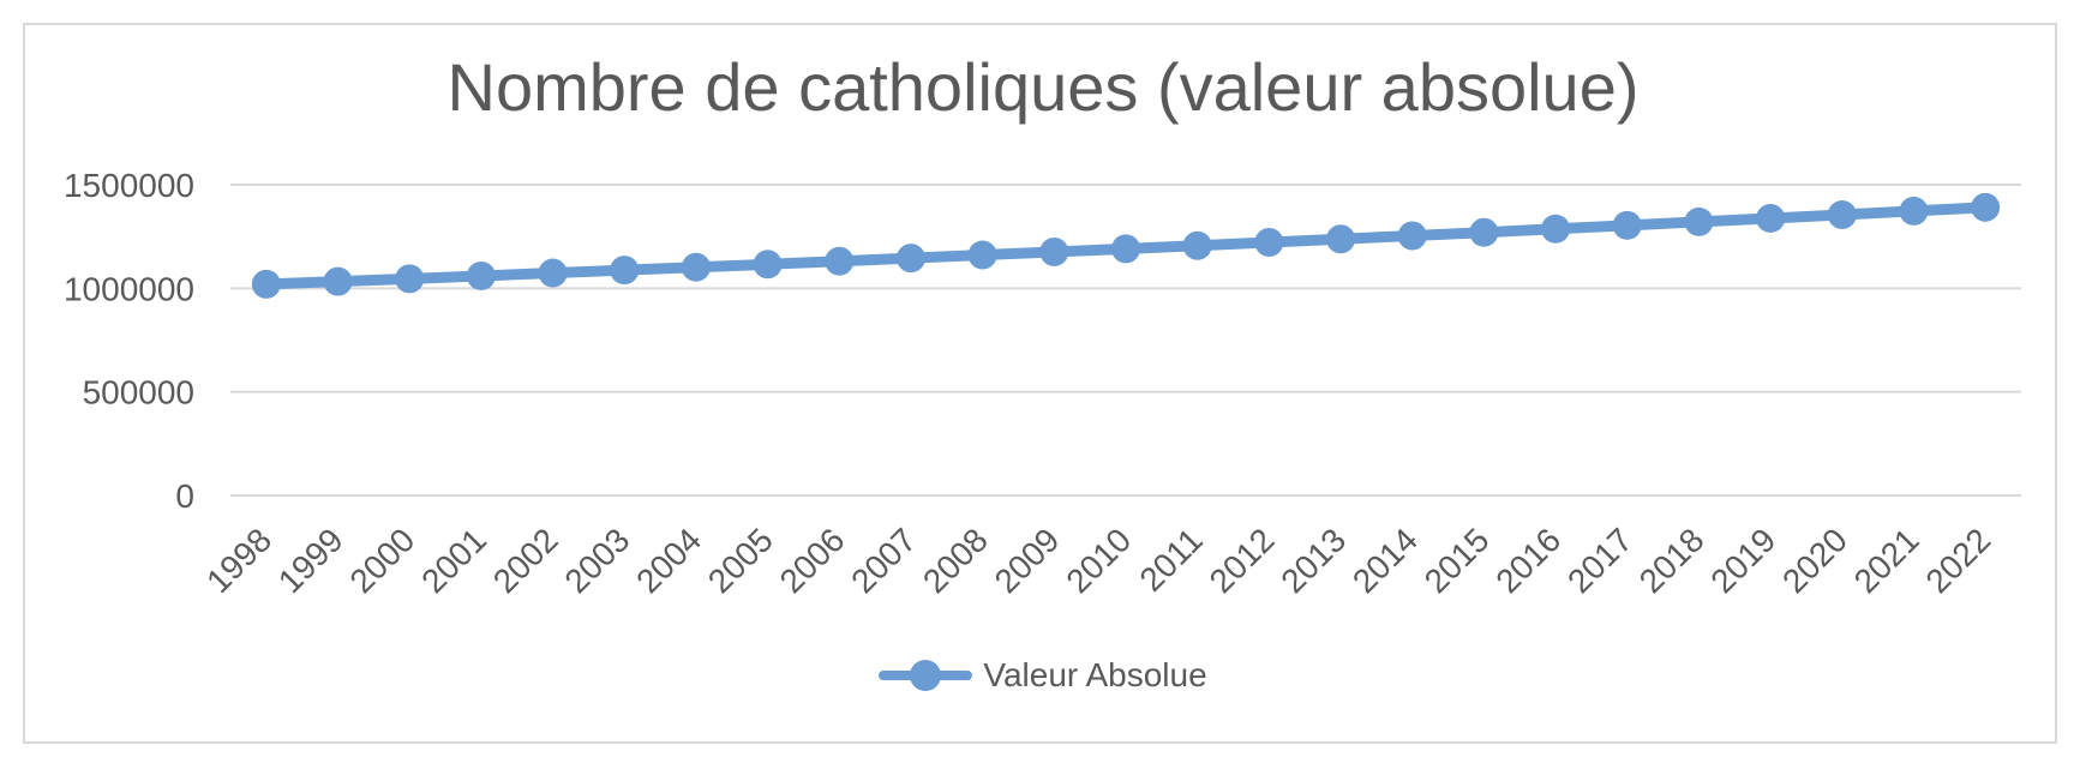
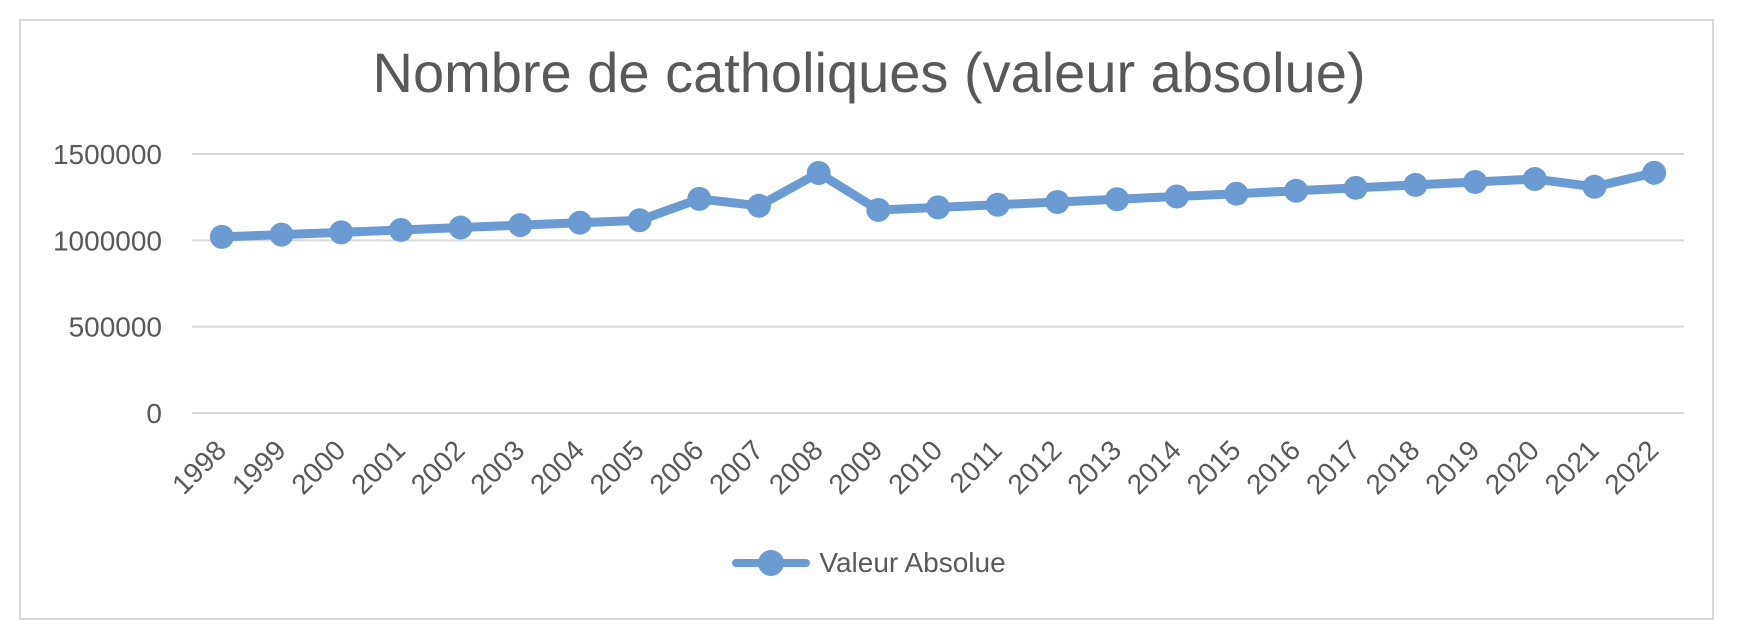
2006: 1130000 -> 1240000
2007: 1150000 -> 1200000
2008: 1160000 -> 1390000
2021: 1370000 -> 1310000
